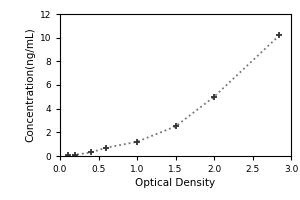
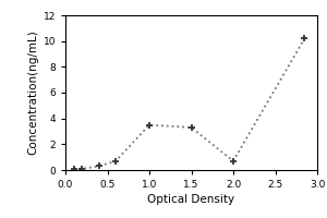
1.0: 1.2 -> 3.5
1.5: 2.5 -> 3.3
2.0: 5.0 -> 0.7
